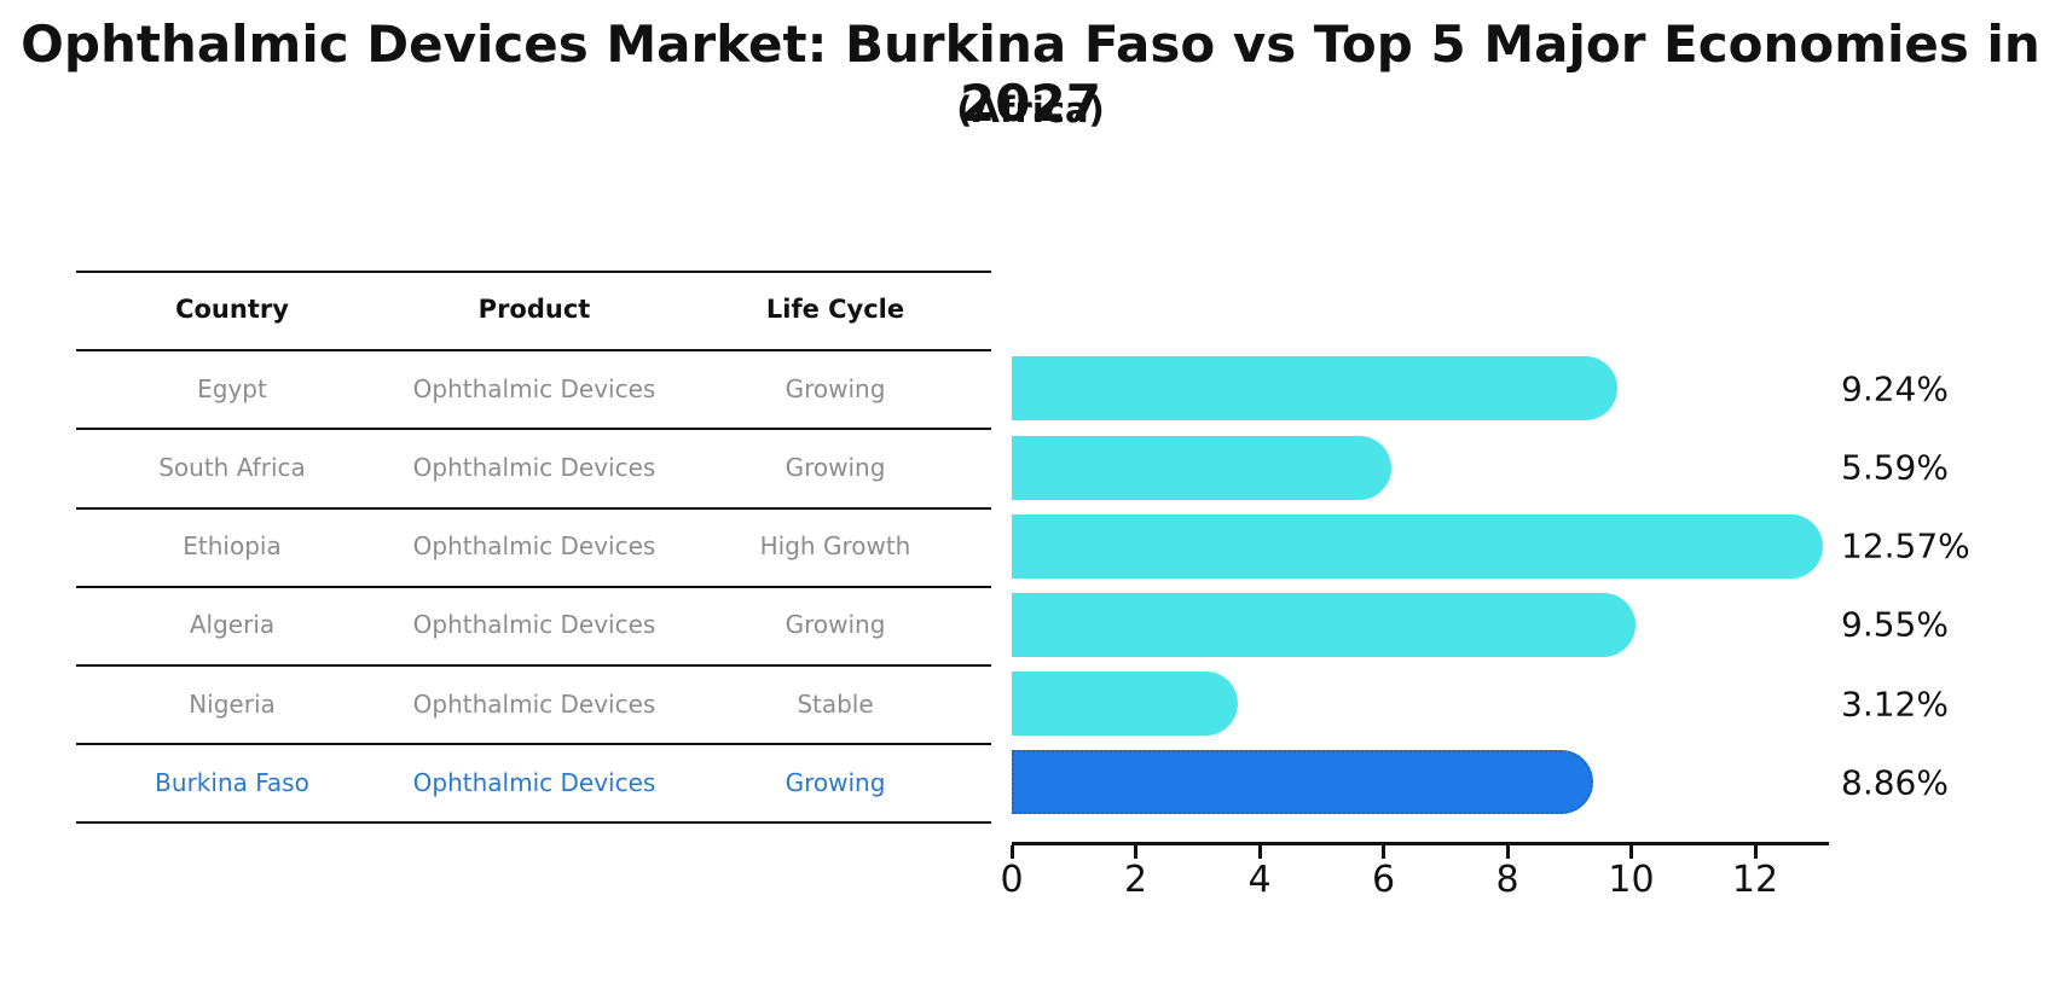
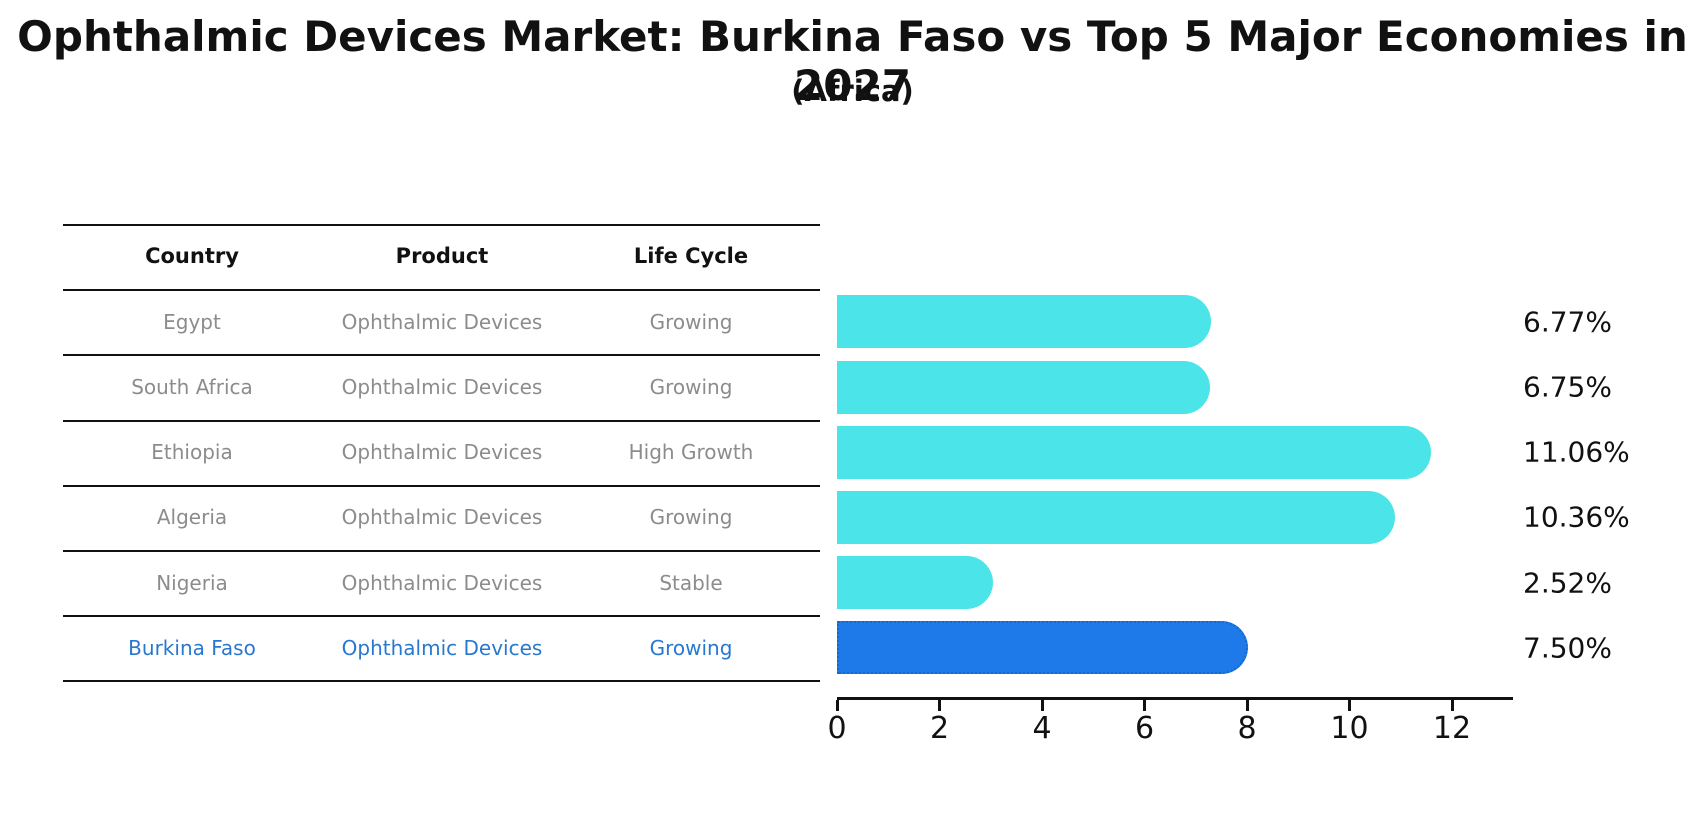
Egypt: 9.24% -> 6.77%
South Africa: 5.59% -> 6.75%
Ethiopia: 12.57% -> 11.06%
Algeria: 9.55% -> 10.36%
Nigeria: 3.12% -> 2.52%
Burkina Faso: 8.86% -> 7.50%
